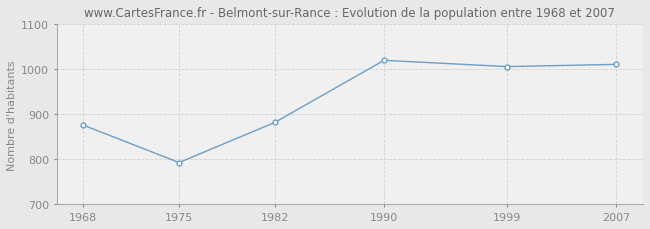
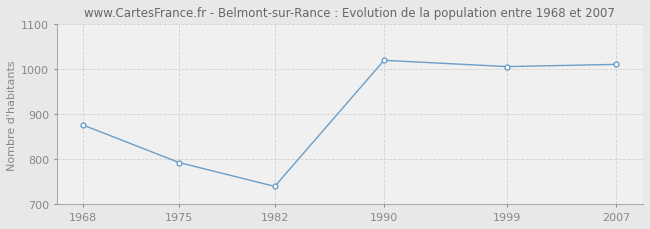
1982: 882 -> 740
